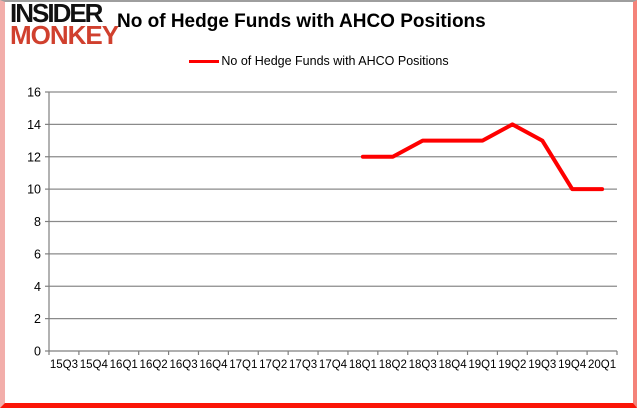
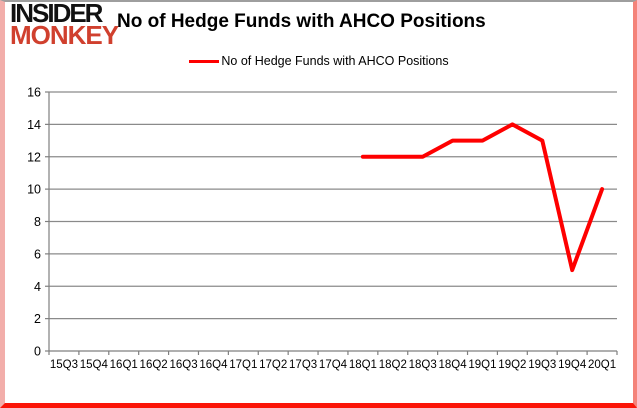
18Q3: 13 -> 12
19Q4: 10 -> 5
